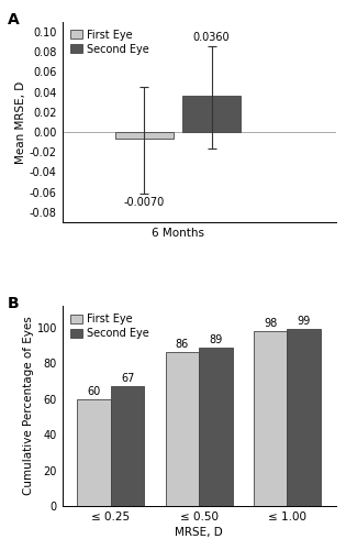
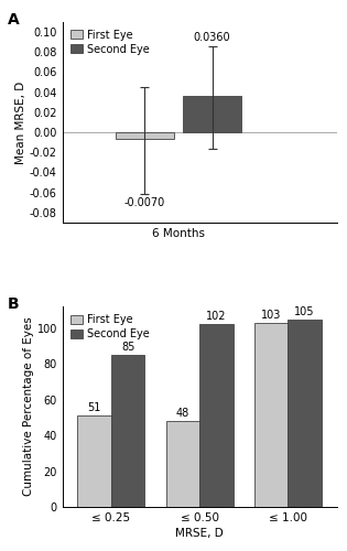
First Eye/≤ 0.25: 60 -> 51
Second Eye/≤ 0.25: 67 -> 85
First Eye/≤ 0.50: 86 -> 48
Second Eye/≤ 0.50: 89 -> 102
First Eye/≤ 1.00: 98 -> 103
Second Eye/≤ 1.00: 99 -> 105
